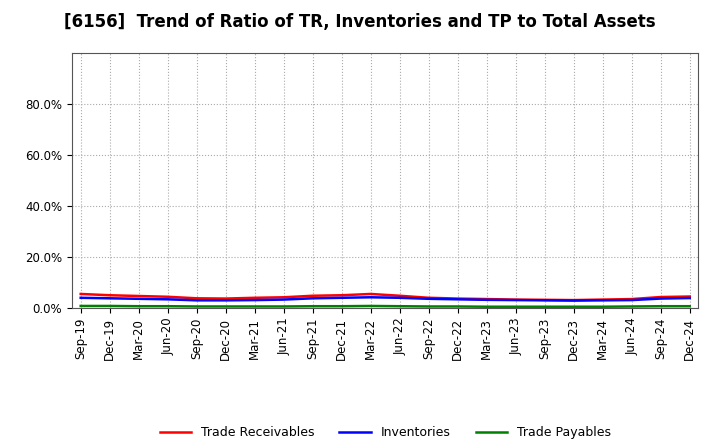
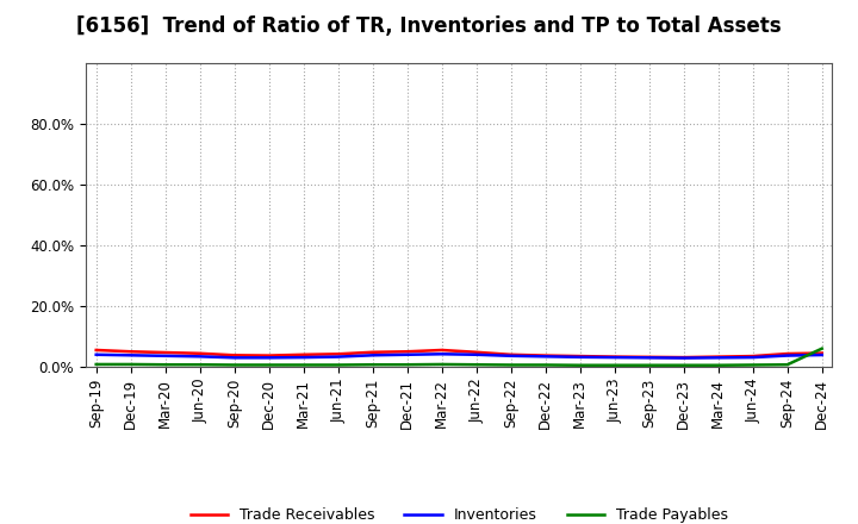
Trade Payables/Dec-24: 0.7% -> 6.0%
